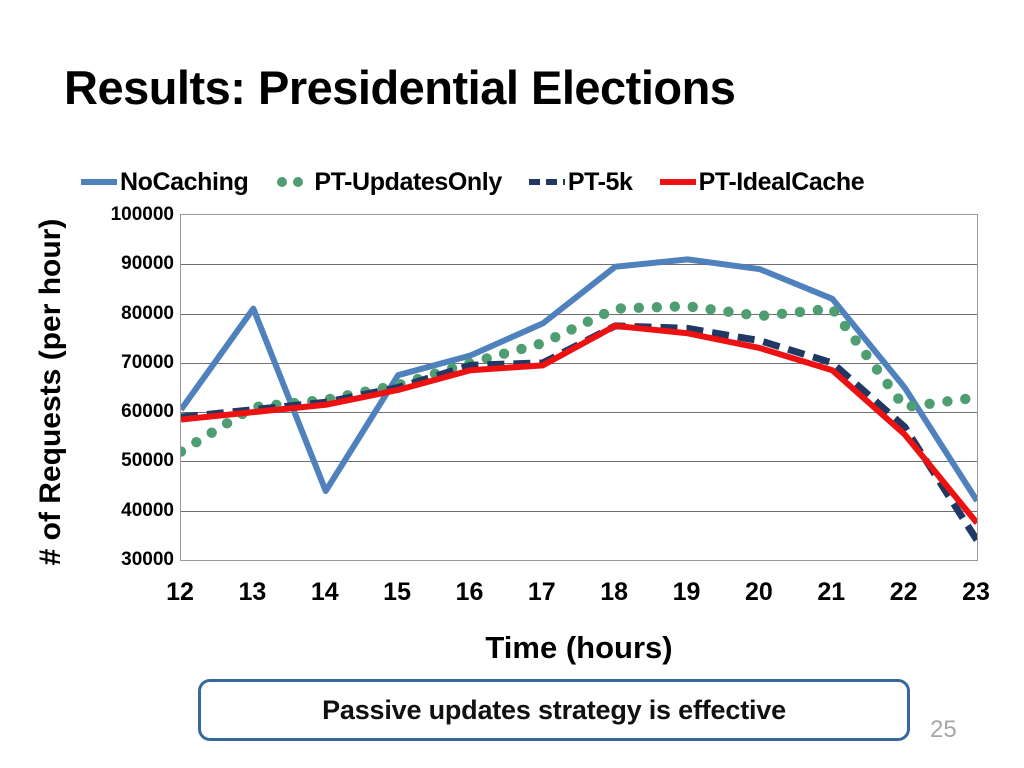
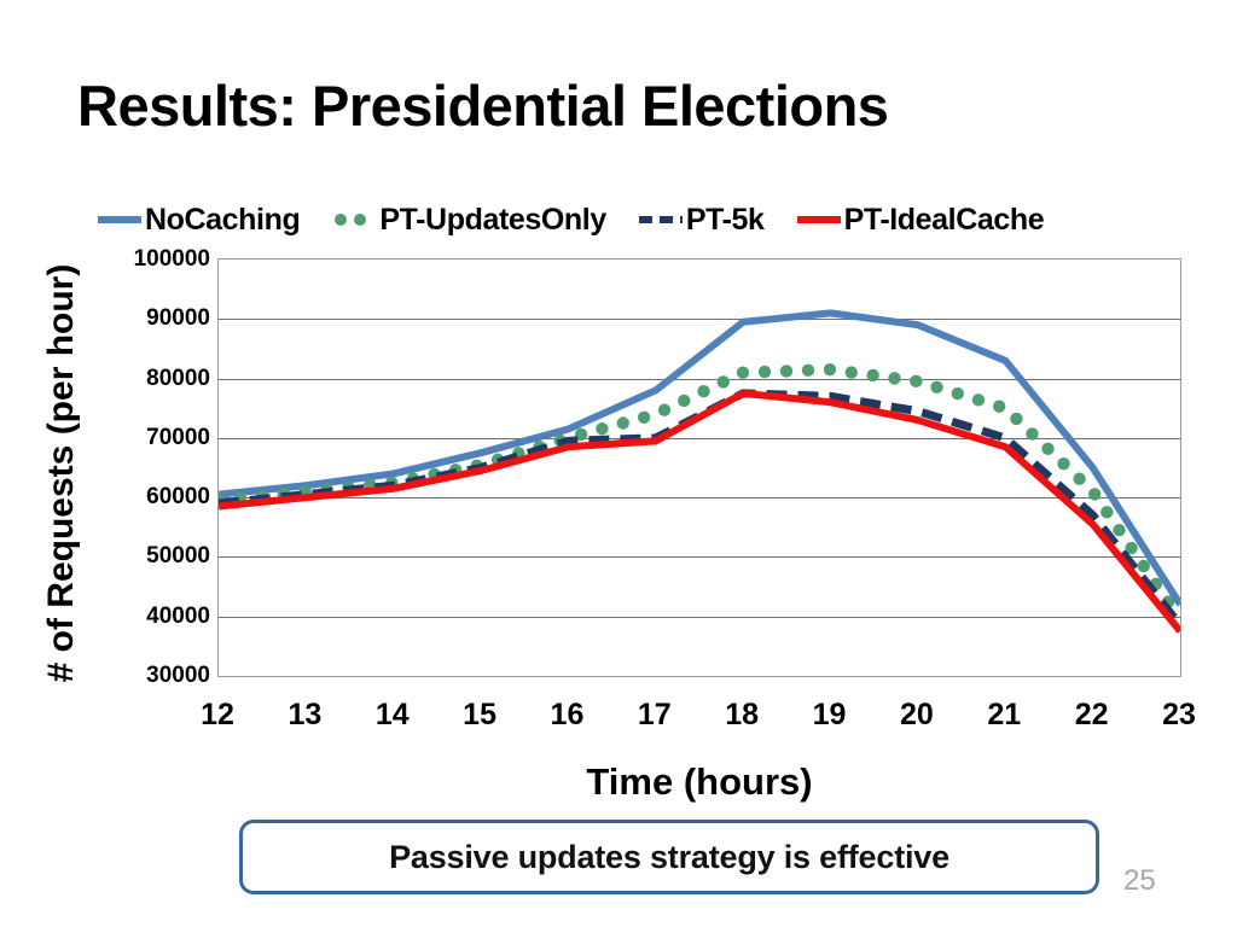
PT-UpdatesOnly/12: 52000 -> 60000
NoCaching/13: 81000 -> 62000
NoCaching/14: 44000 -> 64000
PT-UpdatesOnly/21: 81000 -> 75000
PT-UpdatesOnly/23: 63000 -> 40000
PT-5k/23: 34000 -> 38000
